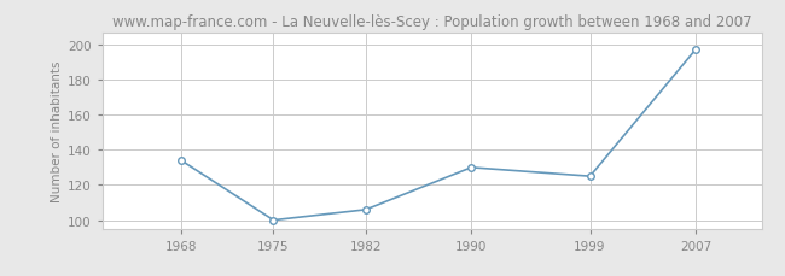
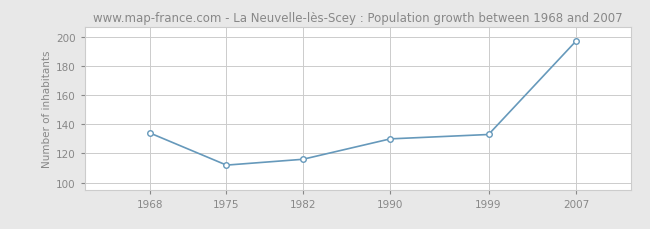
1975: 100 -> 112
1982: 106 -> 116
1999: 125 -> 133
